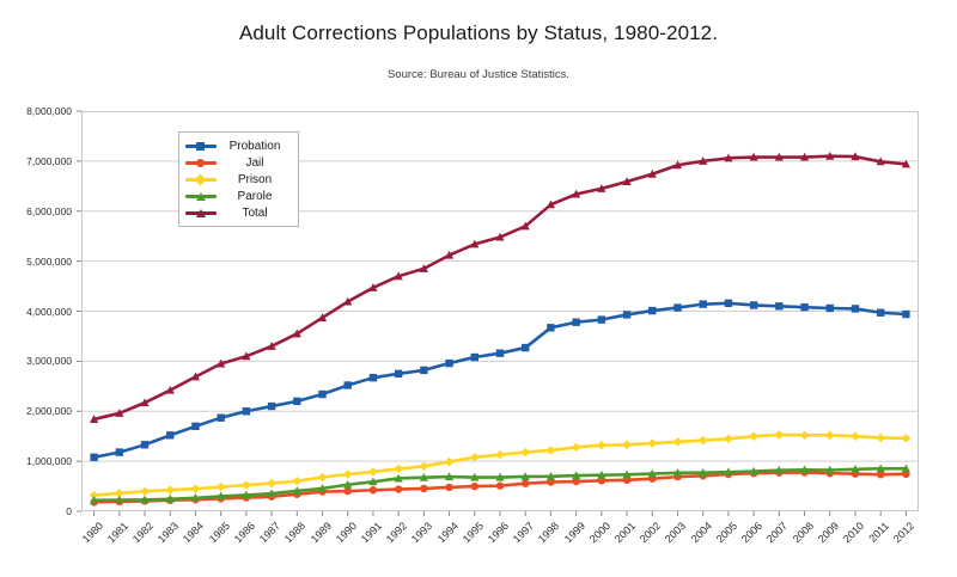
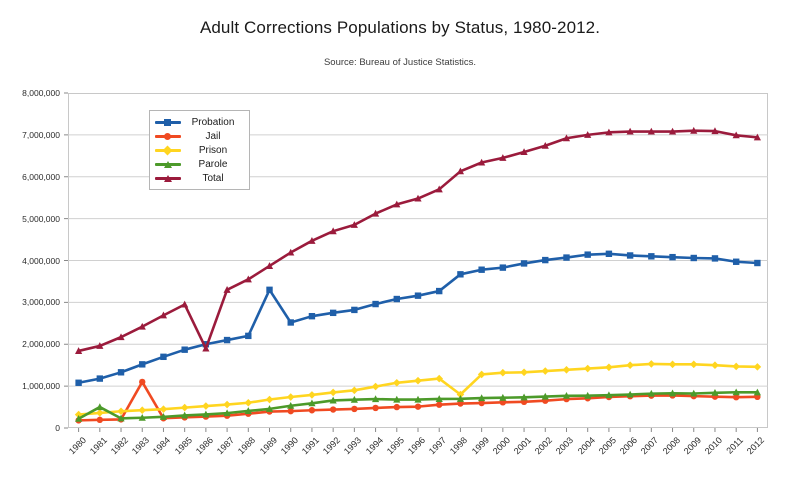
Parole/1981: 200000 -> 500000
Jail/1983: 200000 -> 1100000
Total/1986: 3100000 -> 1900000
Probation/1989: 2300000 -> 3300000
Prison/1998: 1200000 -> 800000
